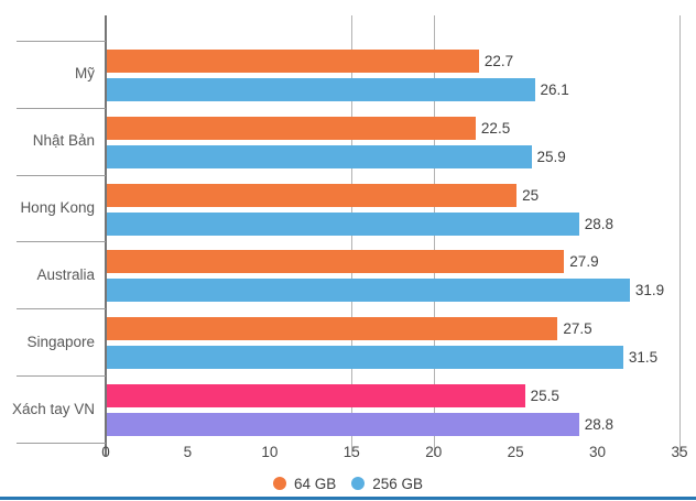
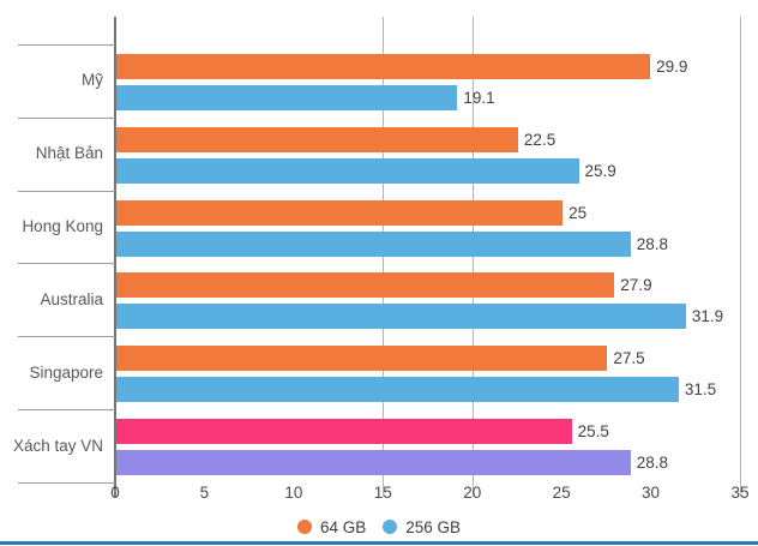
64 GB/Mỹ: 22.7 -> 29.9
256 GB/Mỹ: 26.1 -> 19.1
